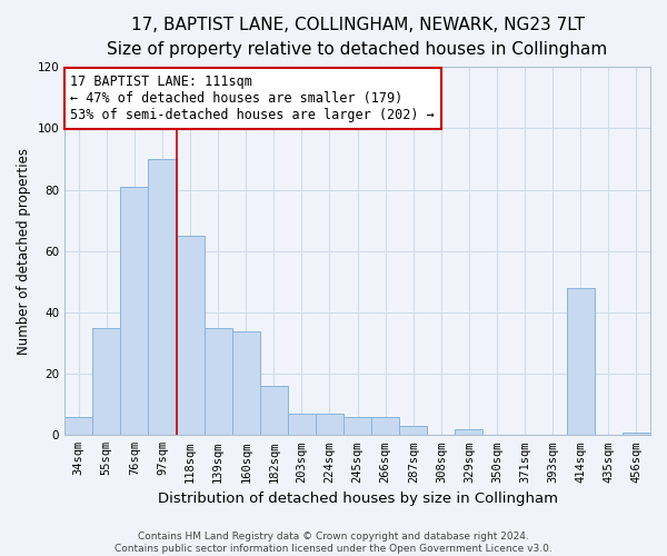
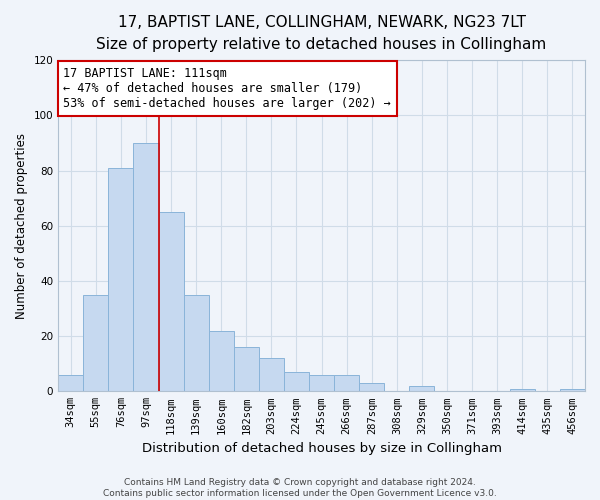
160sqm: 34 -> 22
203sqm: 7 -> 12
414sqm: 48 -> 1
